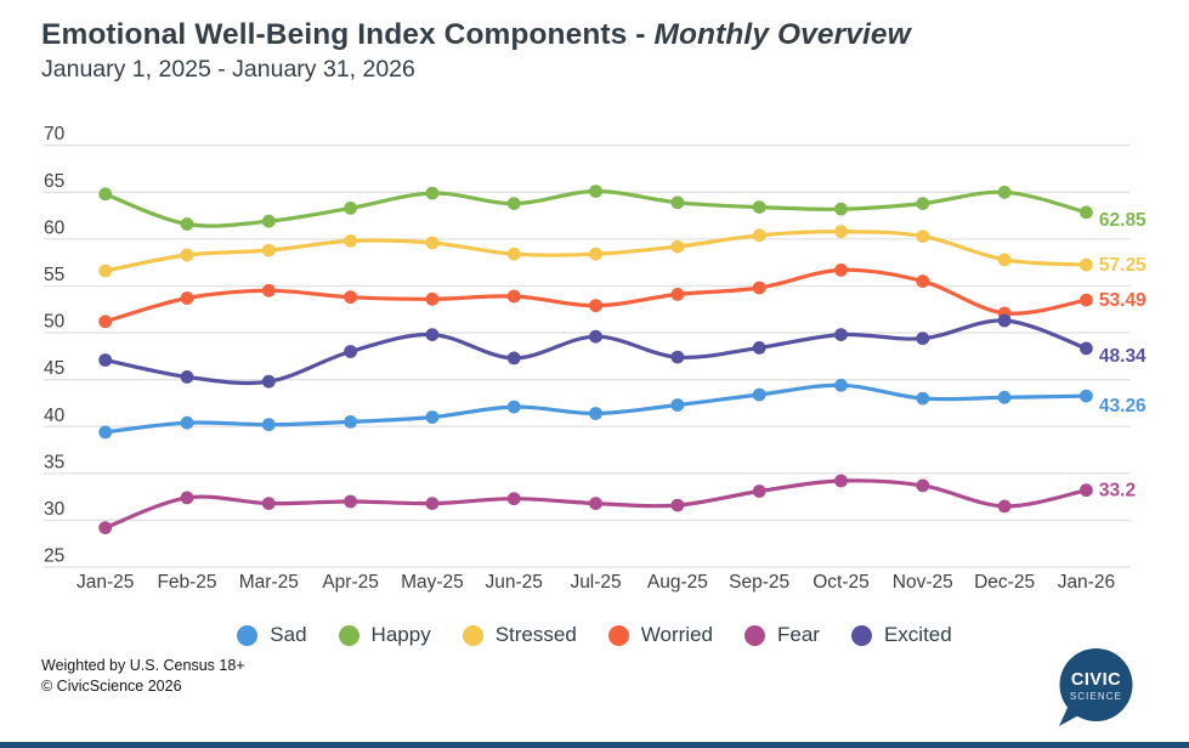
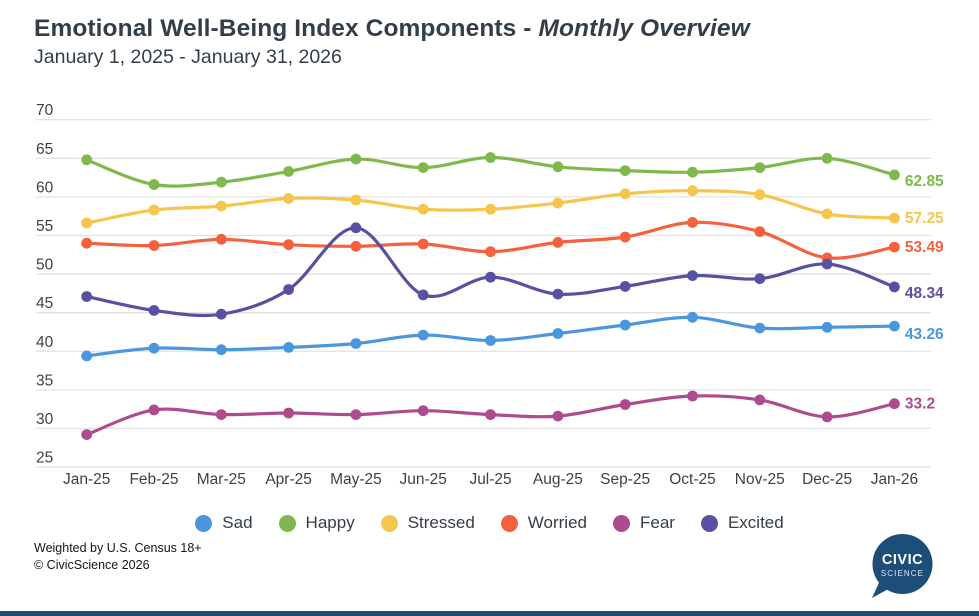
Worried/Jan-25: 51 -> 54
Excited/May-25: 50 -> 56
